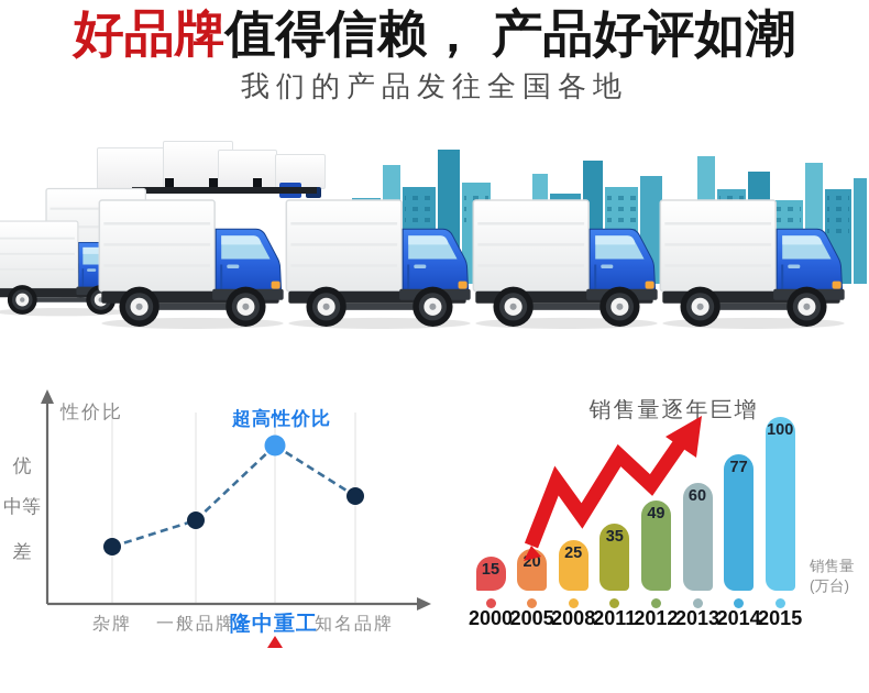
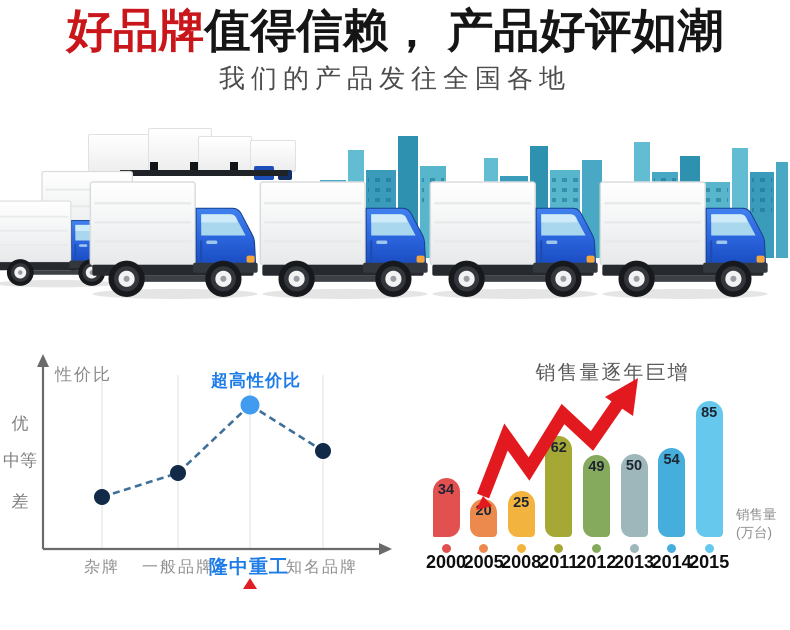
销售量逐年巨增/2000: 15 -> 34
销售量逐年巨增/2011: 35 -> 62
销售量逐年巨增/2013: 60 -> 50
销售量逐年巨增/2014: 77 -> 54
销售量逐年巨增/2015: 100 -> 85
